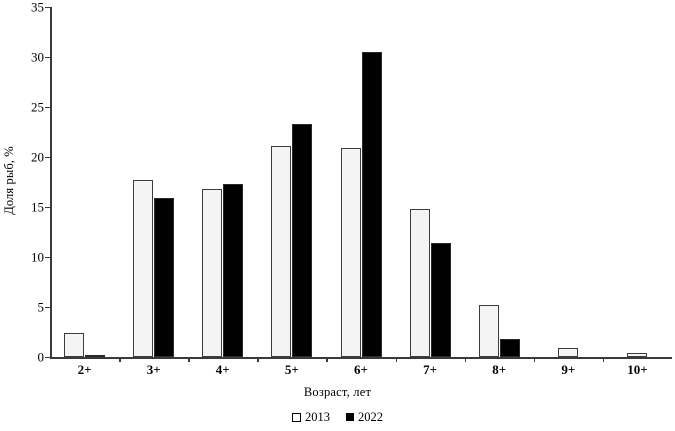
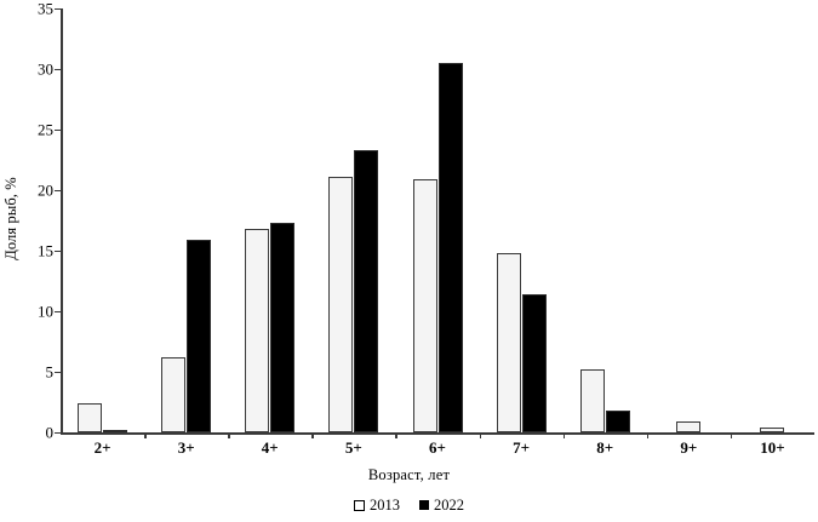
2013/3+: 17.7 -> 6.2
